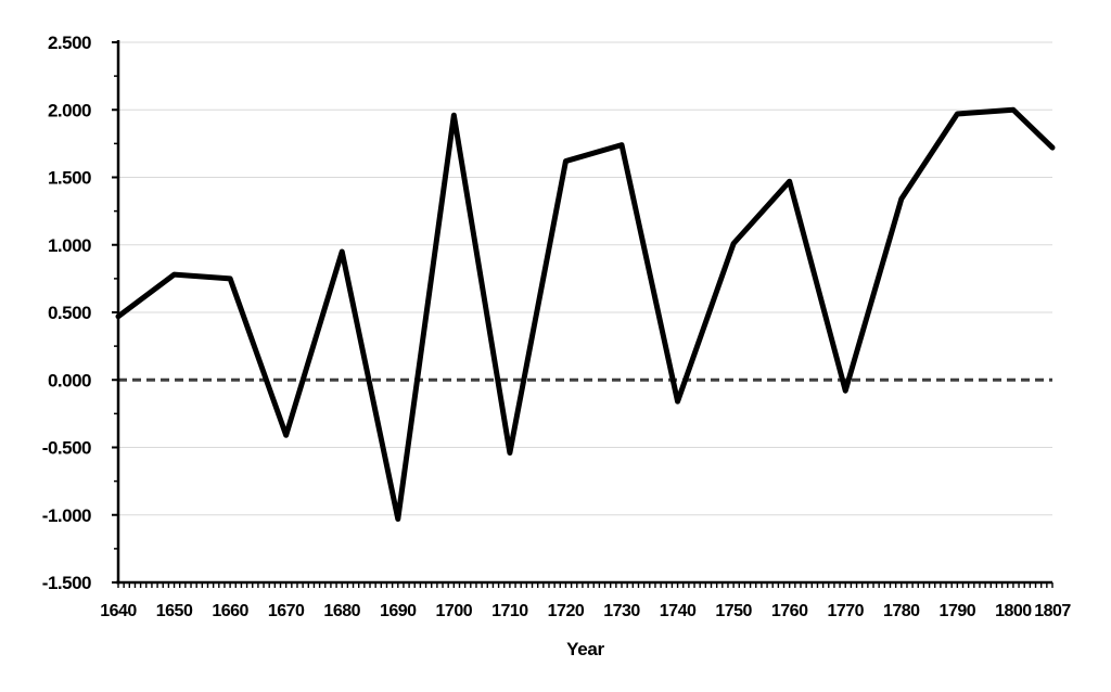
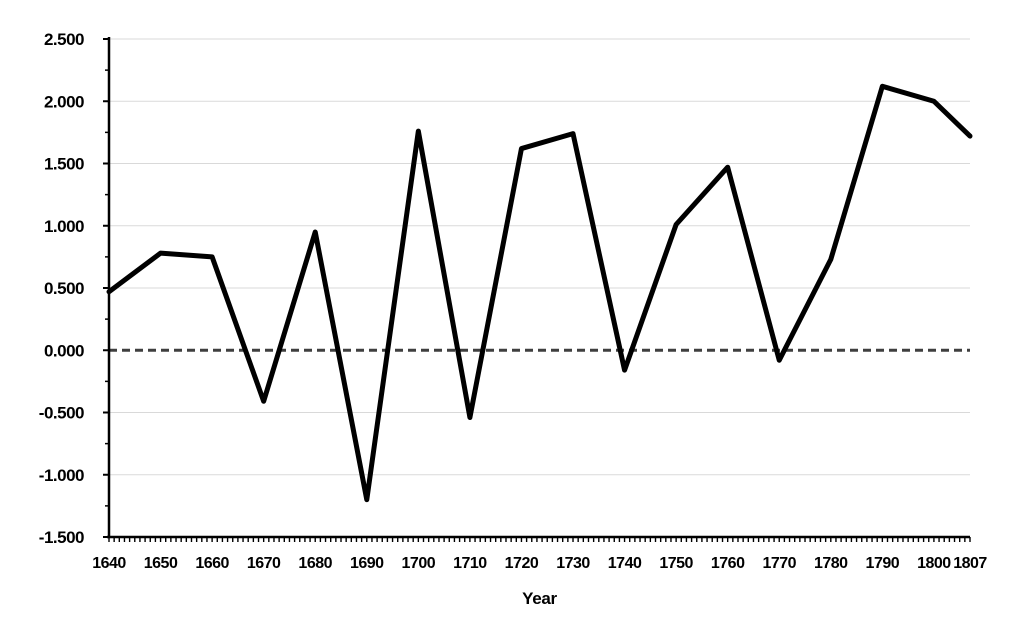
1690: -1.03 -> -1.20
1700: 1.96 -> 1.76
1780: 1.34 -> 0.73
1790: 1.97 -> 2.12
